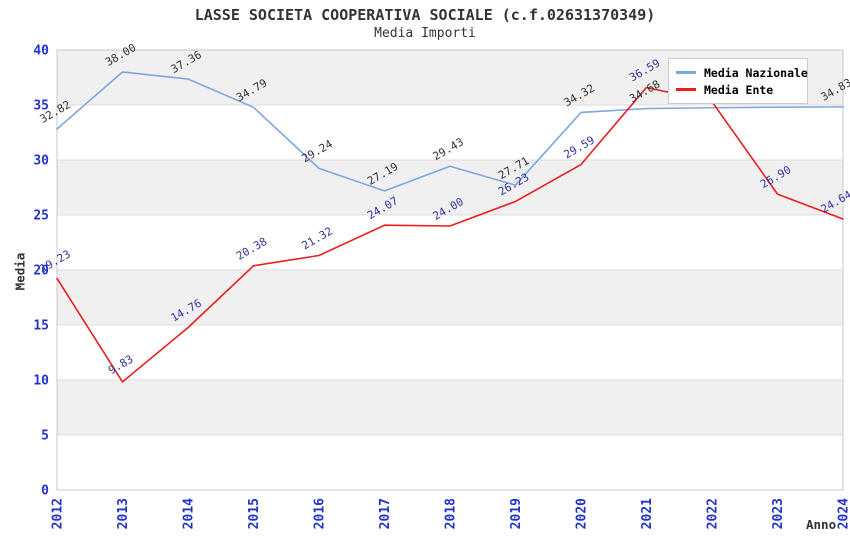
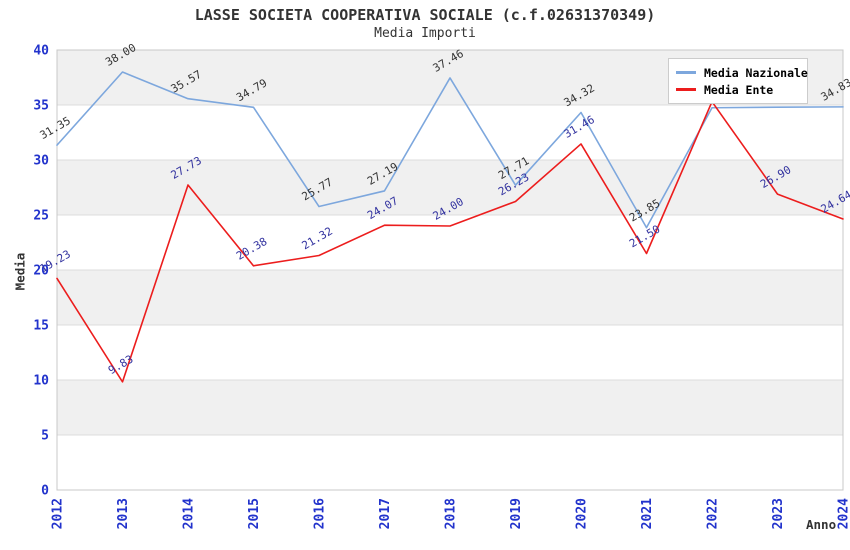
Media Nazionale/2012: 32.82 -> 31.35
Media Nazionale/2014: 37.36 -> 35.57
Media Ente/2014: 14.76 -> 27.73
Media Nazionale/2016: 29.24 -> 25.77
Media Nazionale/2018: 29.43 -> 37.46
Media Ente/2020: 29.59 -> 31.46
Media Nazionale/2021: 34.68 -> 23.85
Media Ente/2021: 36.59 -> 21.50
